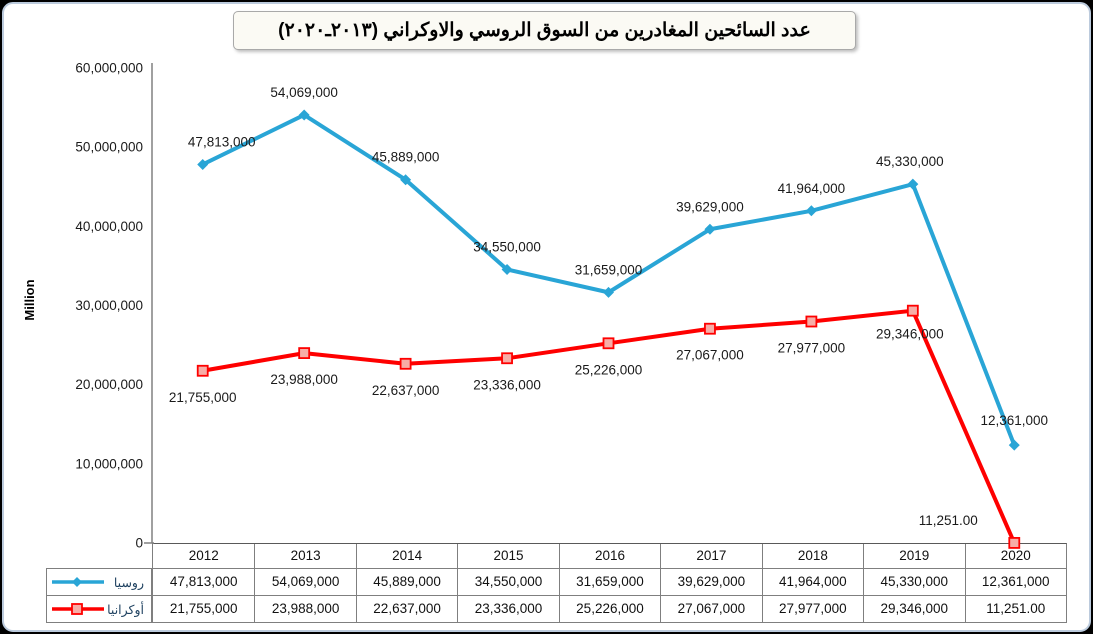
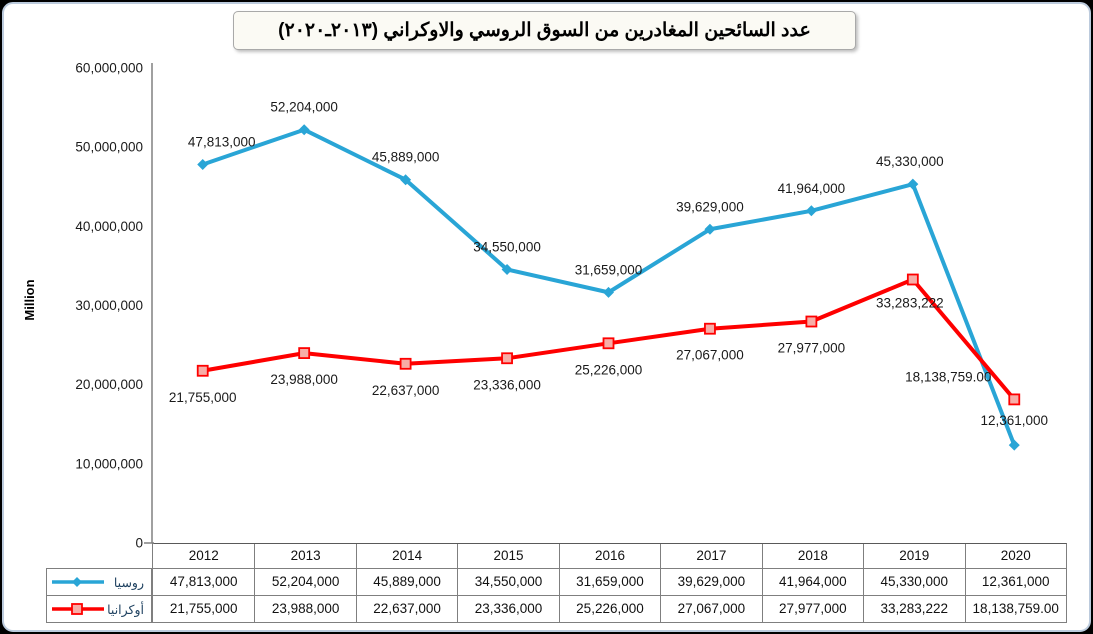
روسيا/2013: 54,069,000 -> 52,204,000
أوكرانيا/2019: 29,346,000 -> 33,283,222
أوكرانيا/2020: 11,251.00 -> 18,138,759.00
